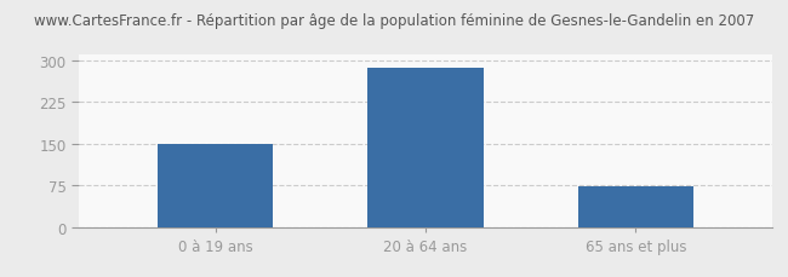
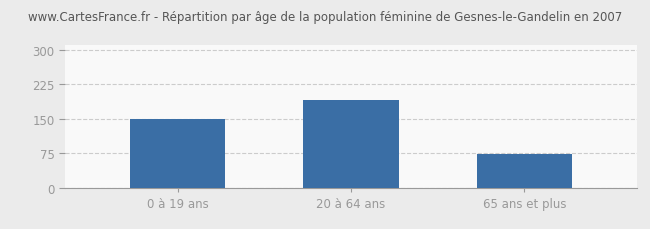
20 à 64 ans: 287 -> 190
